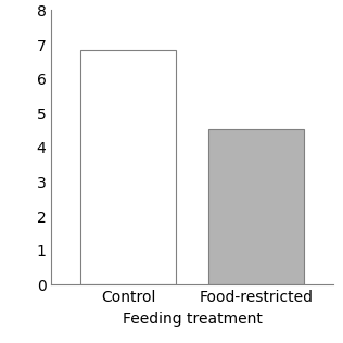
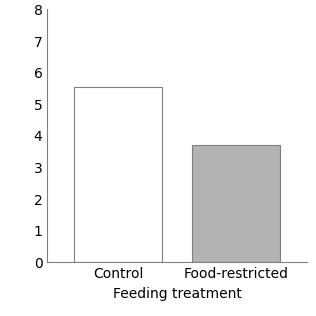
Control: 6.85 -> 5.55
Food-restricted: 4.55 -> 3.70
